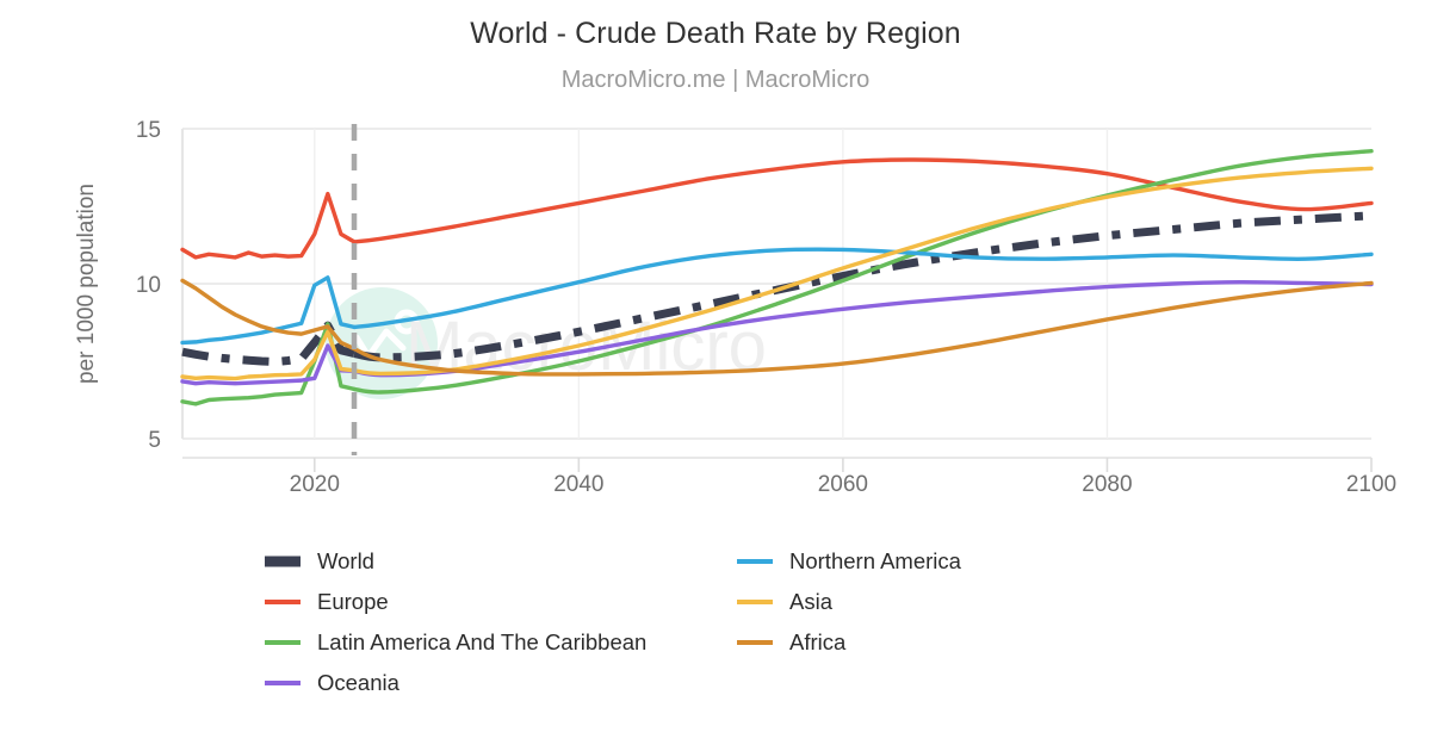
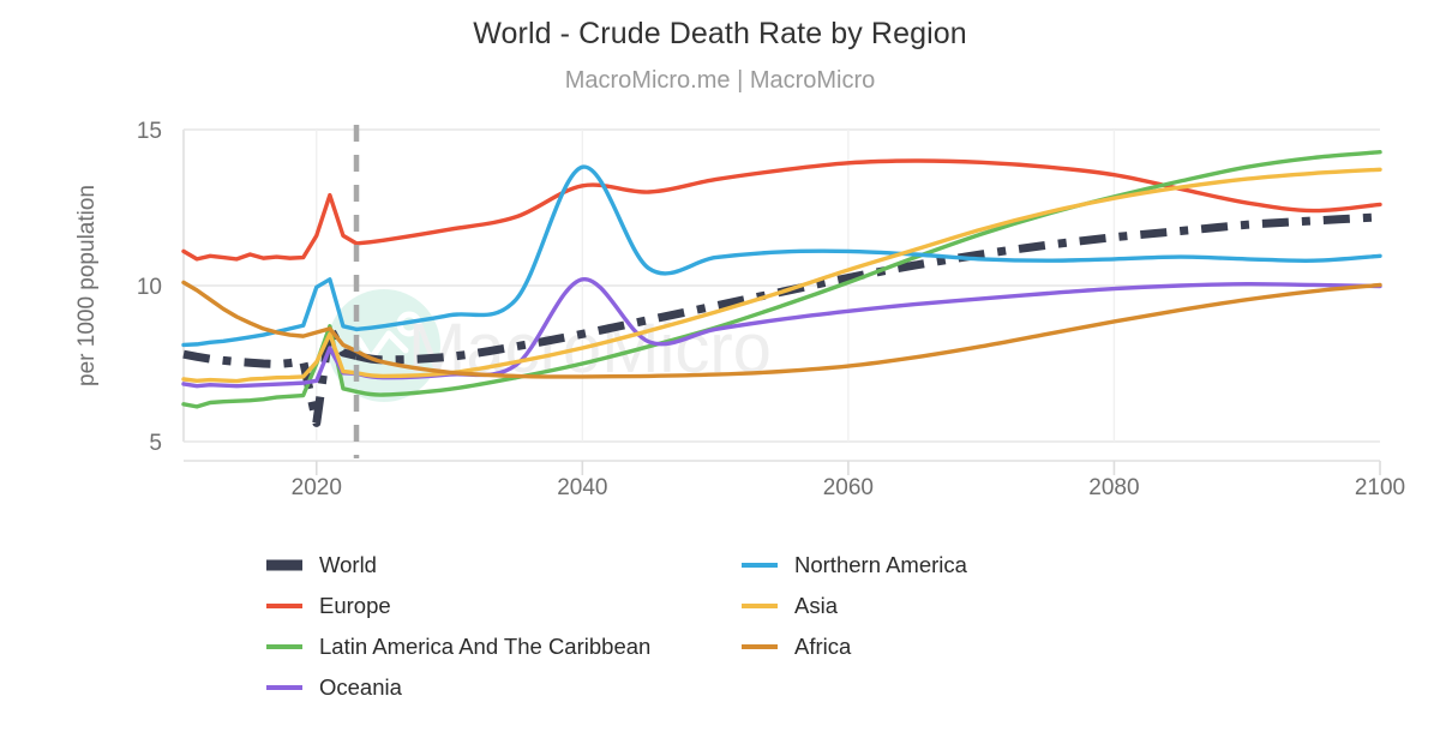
World/2020: 8.1 -> 5.6
Europe/2040: 12.6 -> 13.2
Oceania/2040: 7.8 -> 10.2
Northern America/2040: 10.1 -> 13.8
